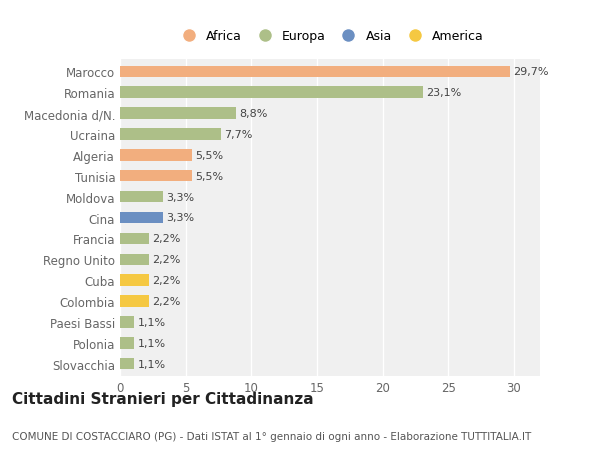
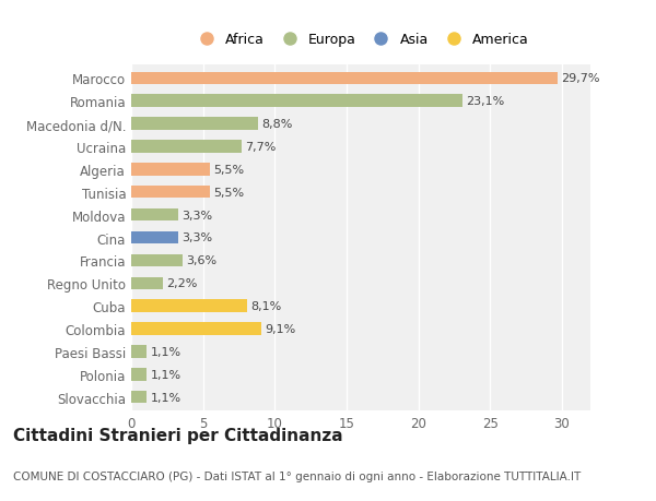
Francia: 2,2% -> 3,6%
Cuba: 2,2% -> 8,1%
Colombia: 2,2% -> 9,1%
